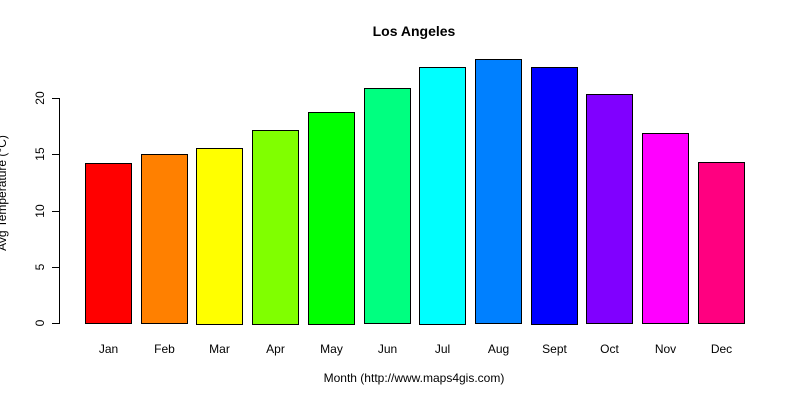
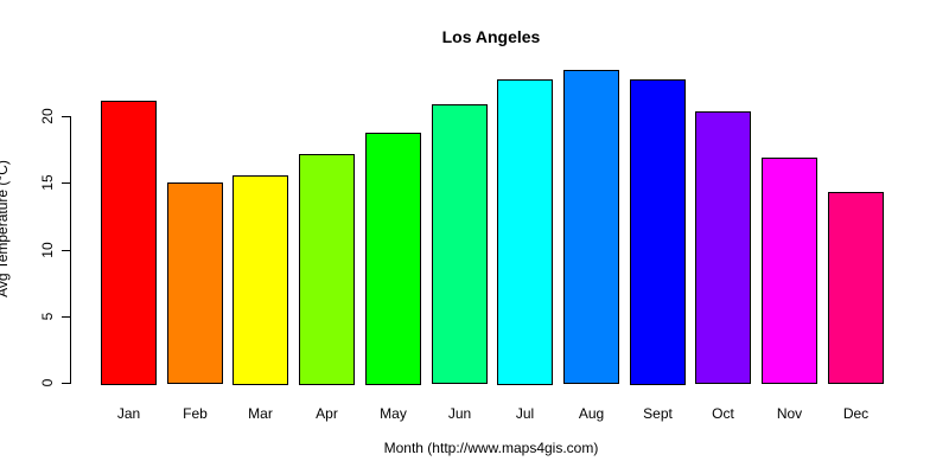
Jan: 14.2 -> 21.2
